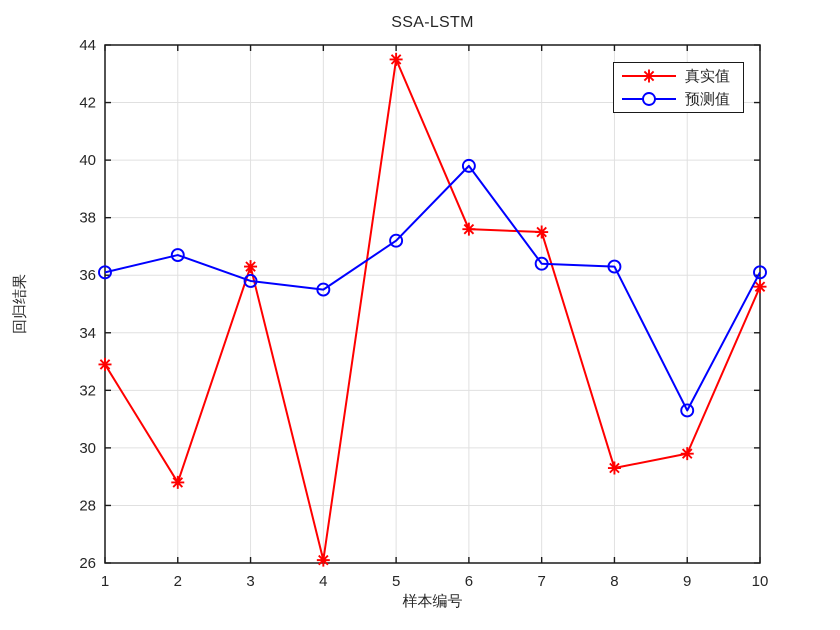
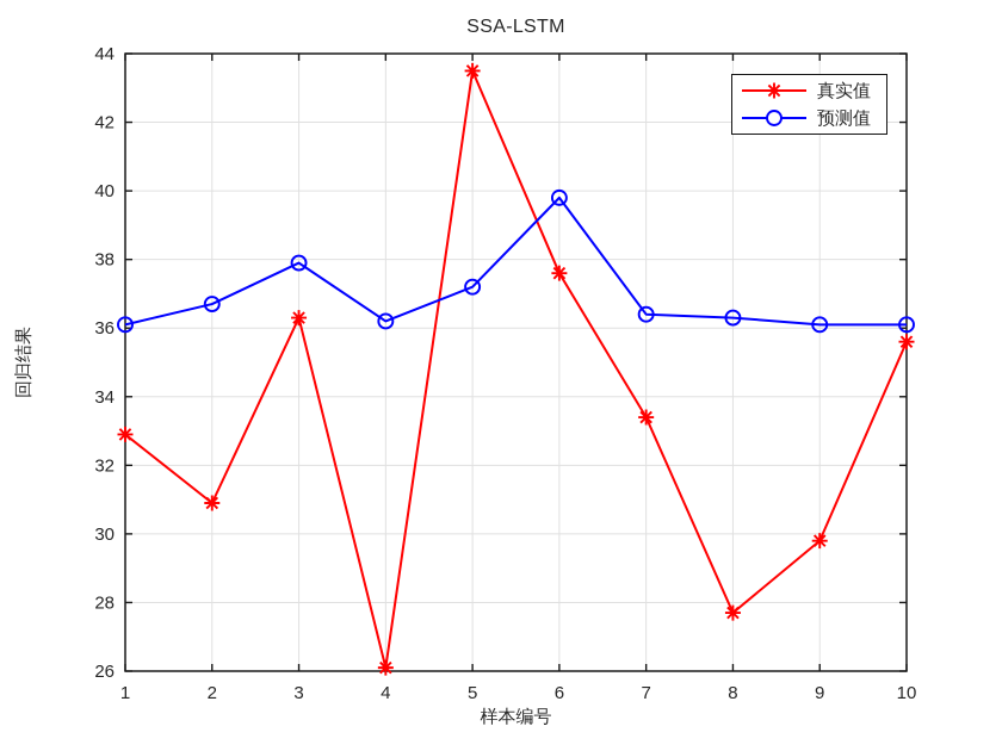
真实值/2: 28.8 -> 30.9
预测值/3: 35.8 -> 37.9
预测值/4: 35.5 -> 36.2
真实值/7: 37.5 -> 33.4
真实值/8: 29.3 -> 27.7
预测值/9: 31.3 -> 36.1
